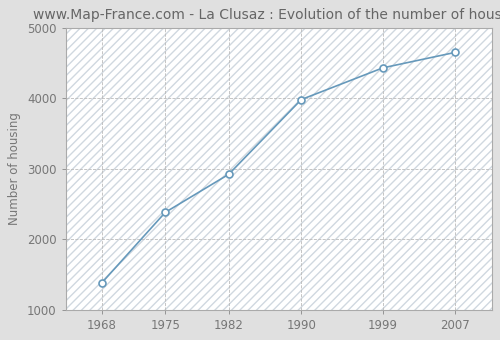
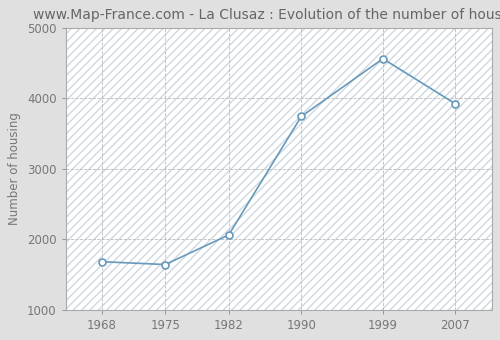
1968: 1380 -> 1680
1975: 2380 -> 1640
1982: 2920 -> 2060
1990: 3980 -> 3740
1999: 4430 -> 4560
2007: 4650 -> 3920
